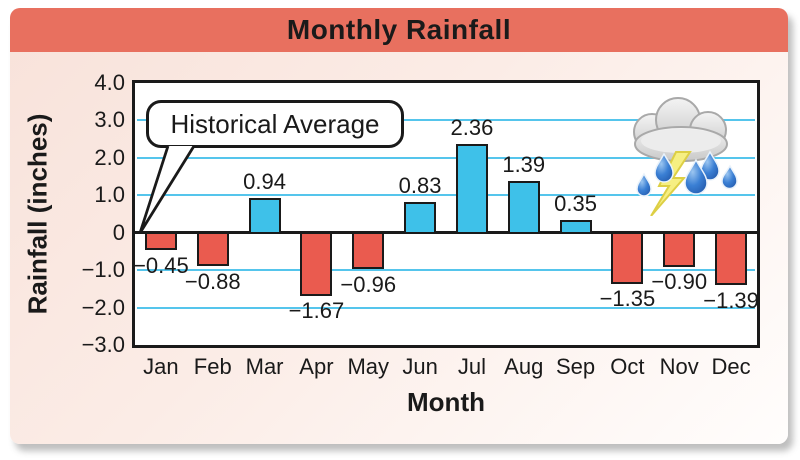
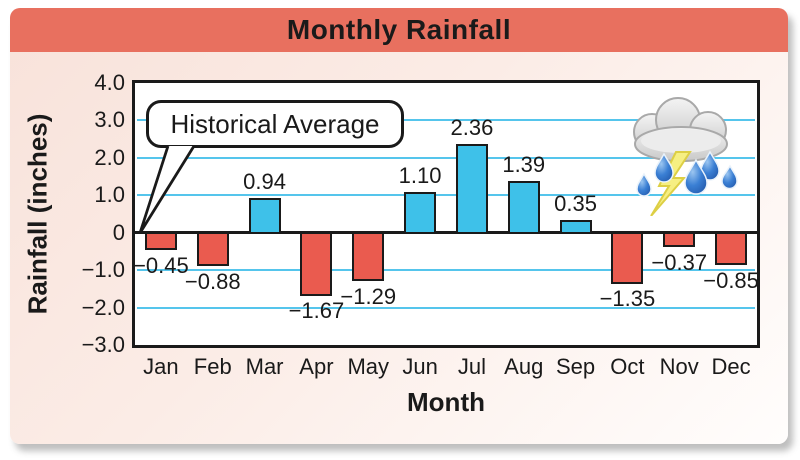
May: −0.96 -> −1.29
Jun: 0.83 -> 1.10
Nov: −0.90 -> −0.37
Dec: −1.39 -> −0.85
